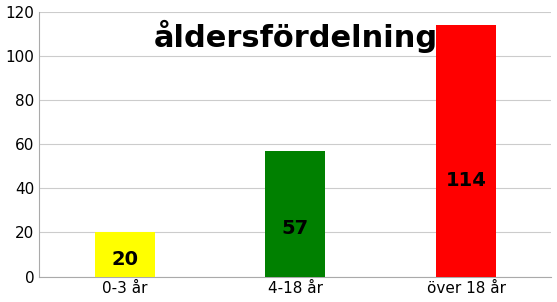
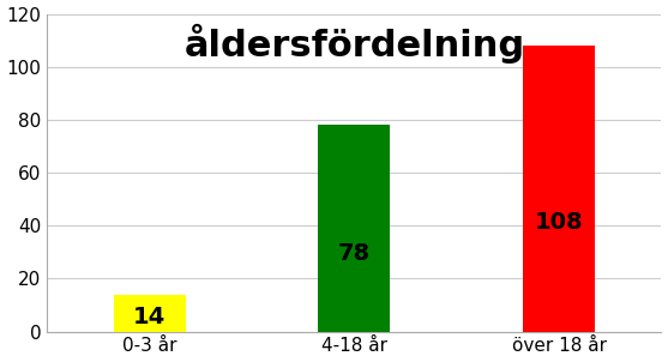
0-3 år: 20 -> 14
4-18 år: 57 -> 78
över 18 år: 114 -> 108
